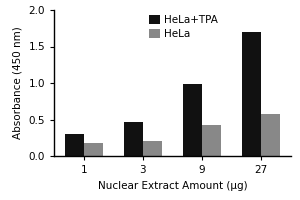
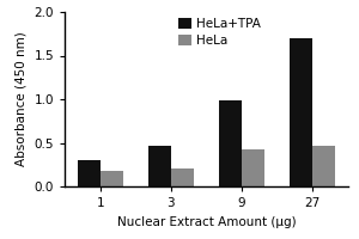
HeLa/27: 0.58 -> 0.47
